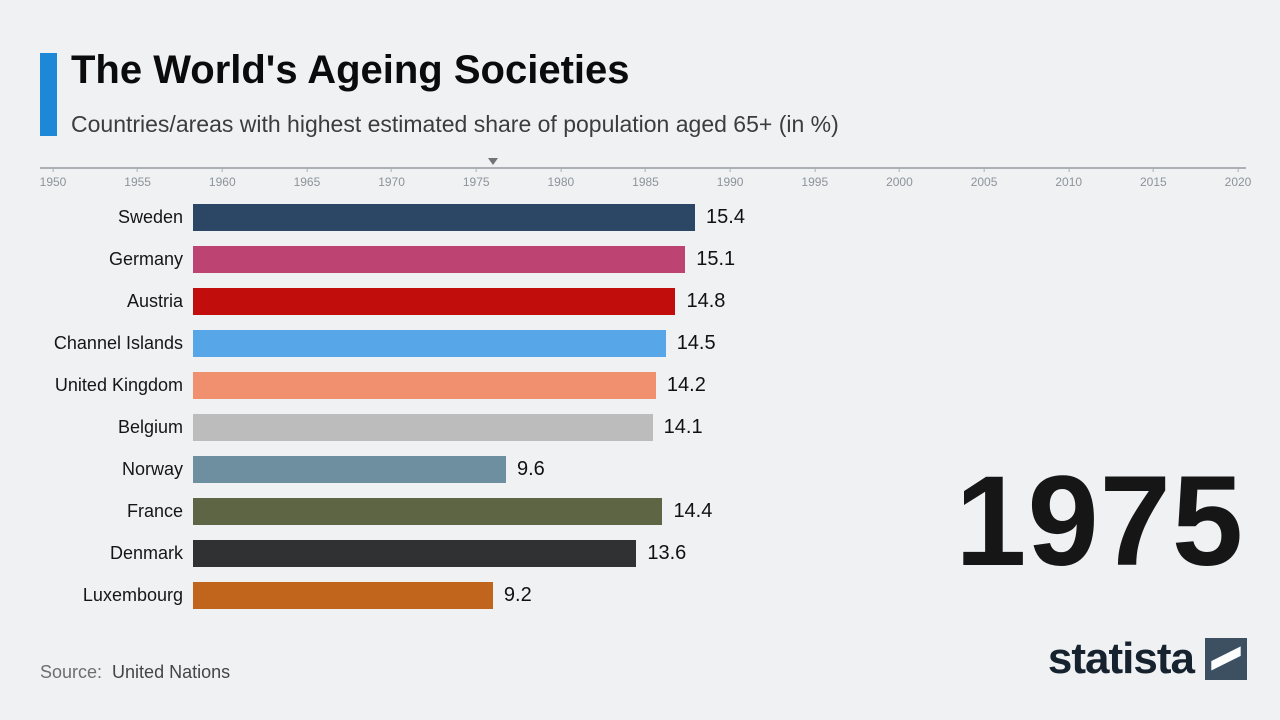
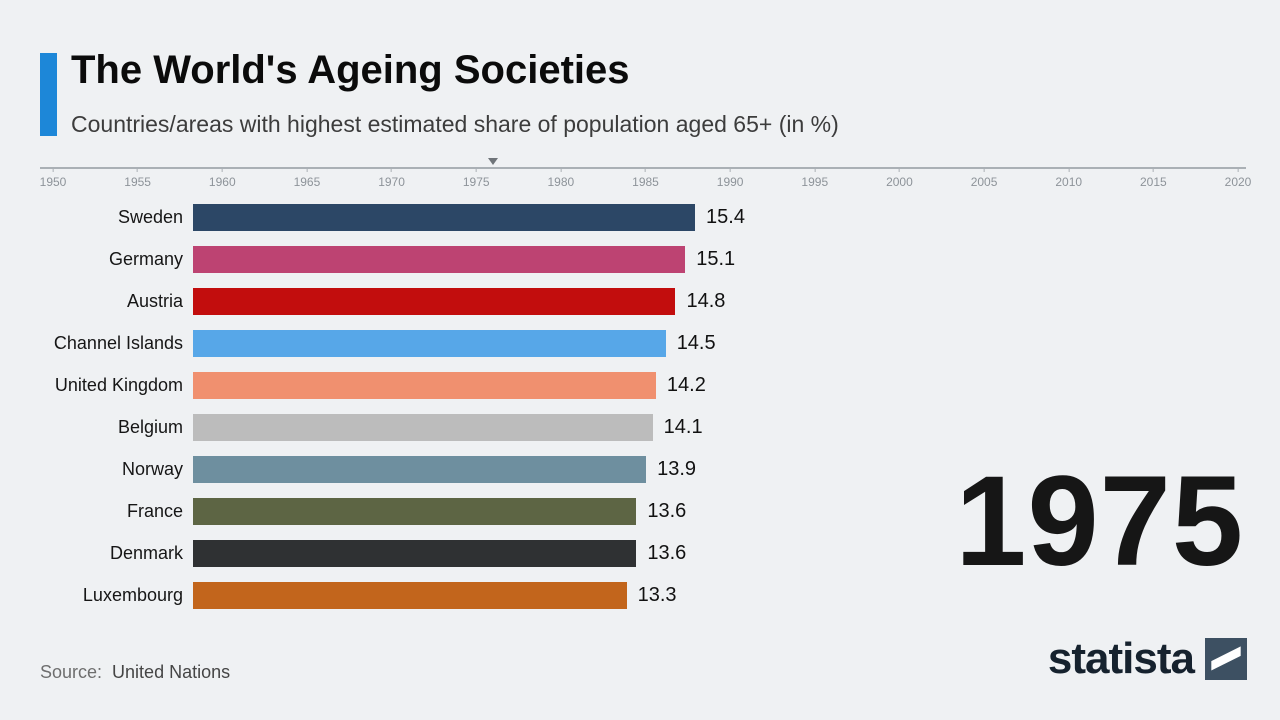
Norway: 9.6 -> 13.9
France: 14.4 -> 13.6
Luxembourg: 9.2 -> 13.3
